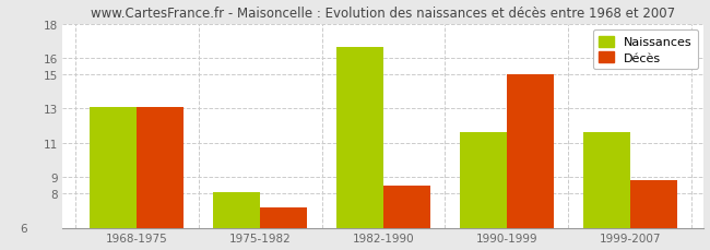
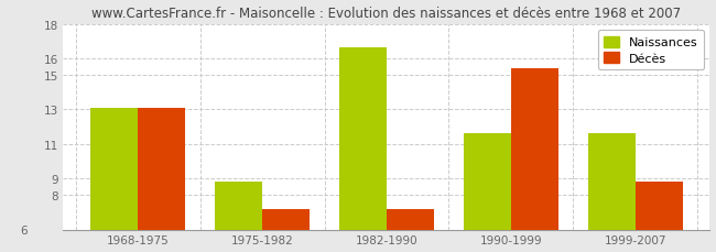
Naissances/1975-1982: 8.1 -> 8.8
Décès/1982-1990: 8.5 -> 7.2
Décès/1990-1999: 15.0 -> 15.4
